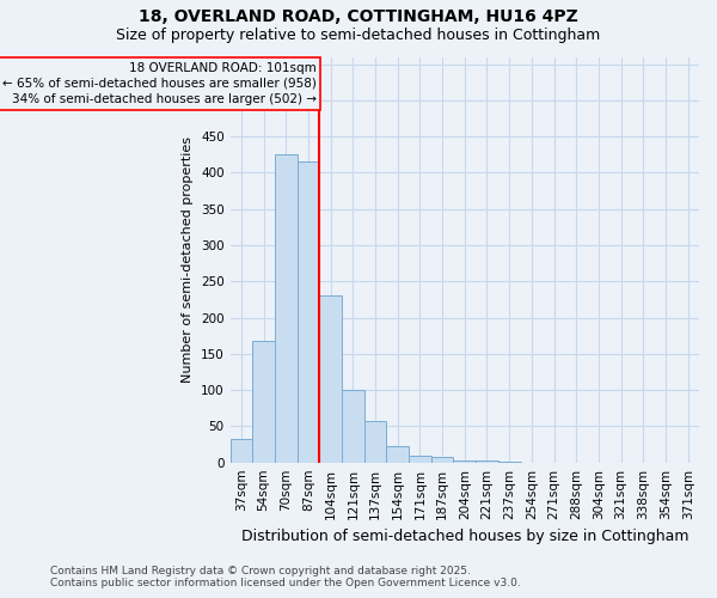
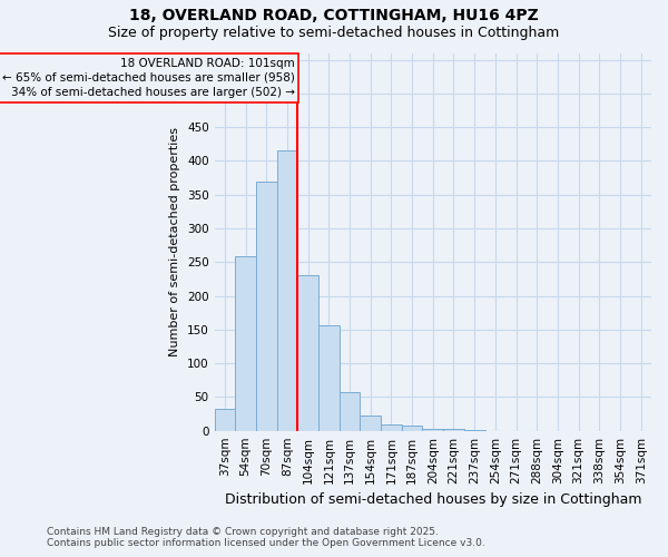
54sqm: 168 -> 258
70sqm: 425 -> 370
121sqm: 101 -> 156
